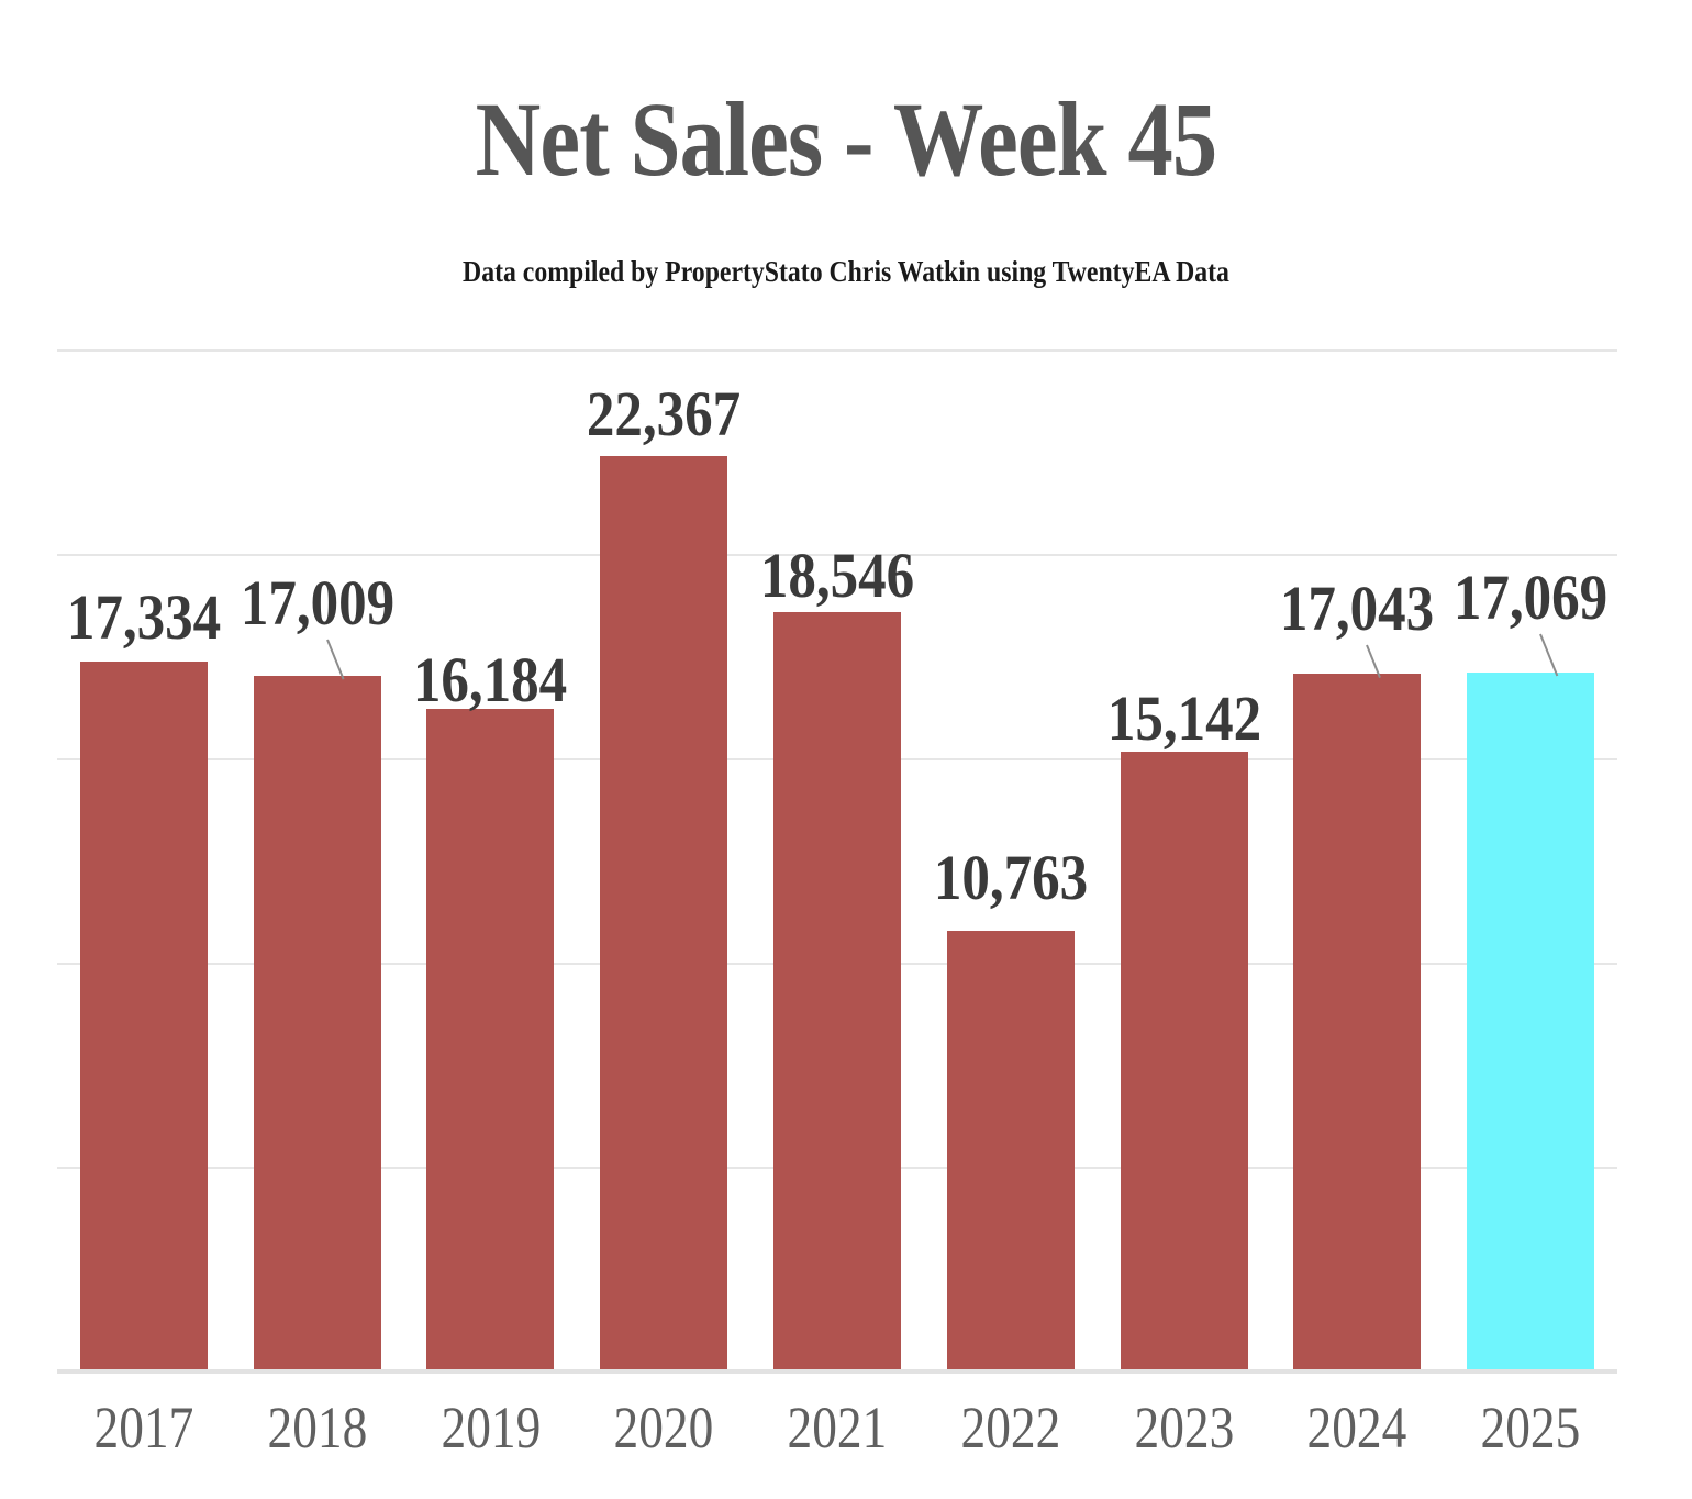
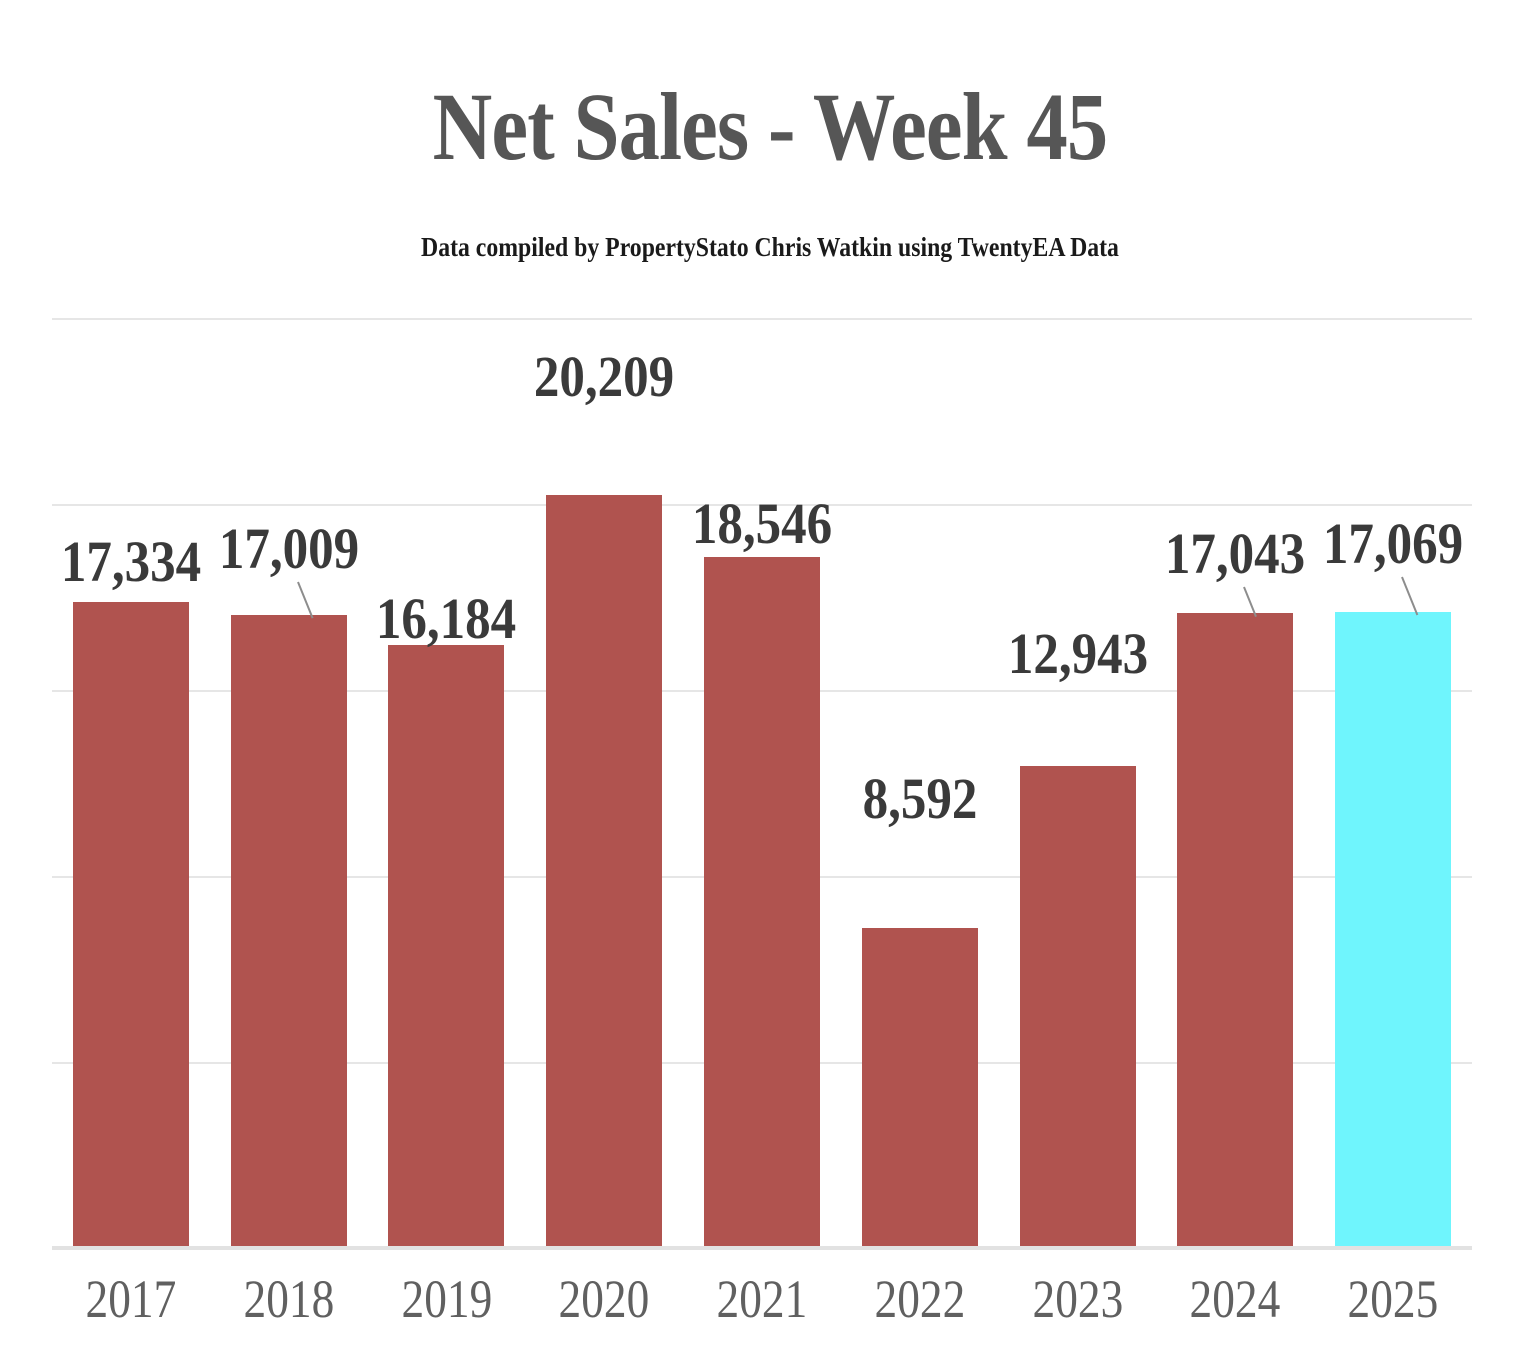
2020: 22,367 -> 20,209
2022: 10,763 -> 8,592
2023: 15,142 -> 12,943
